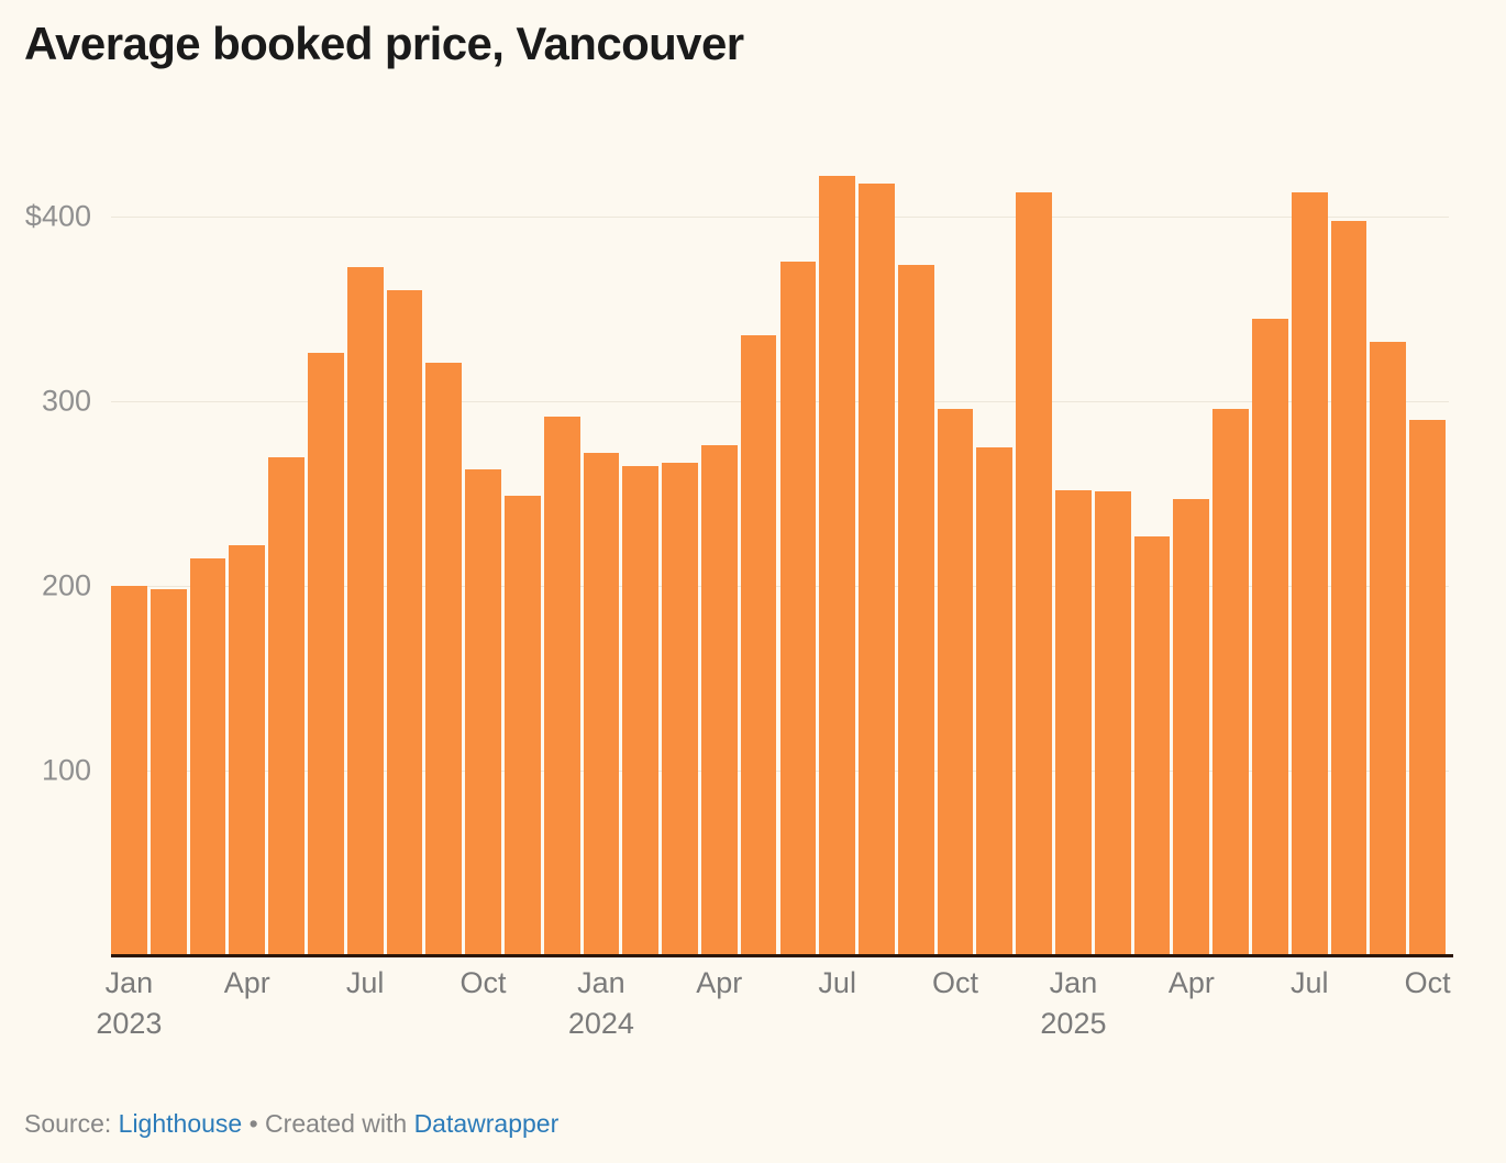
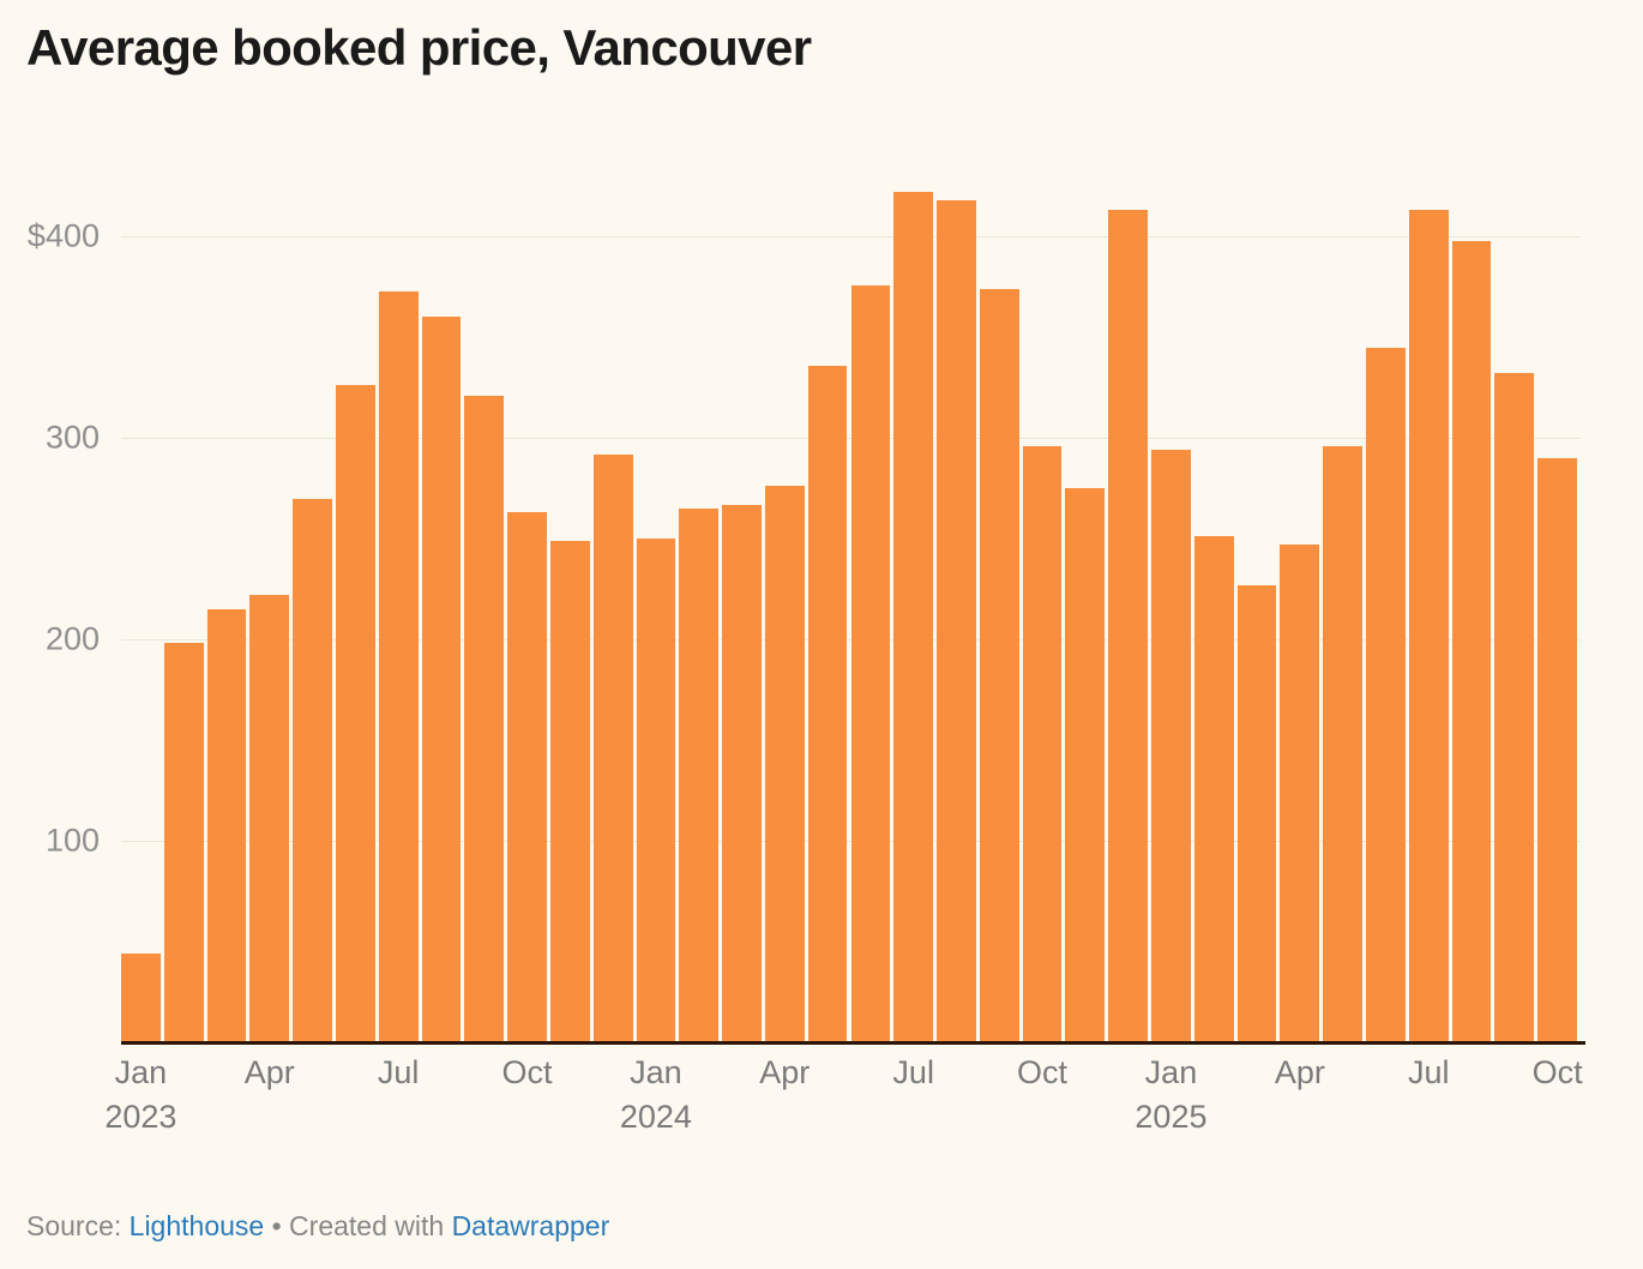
Jan 2023: $200 -> $44
Jan 2024: $272 -> $250
Jan 2025: $252 -> $294
